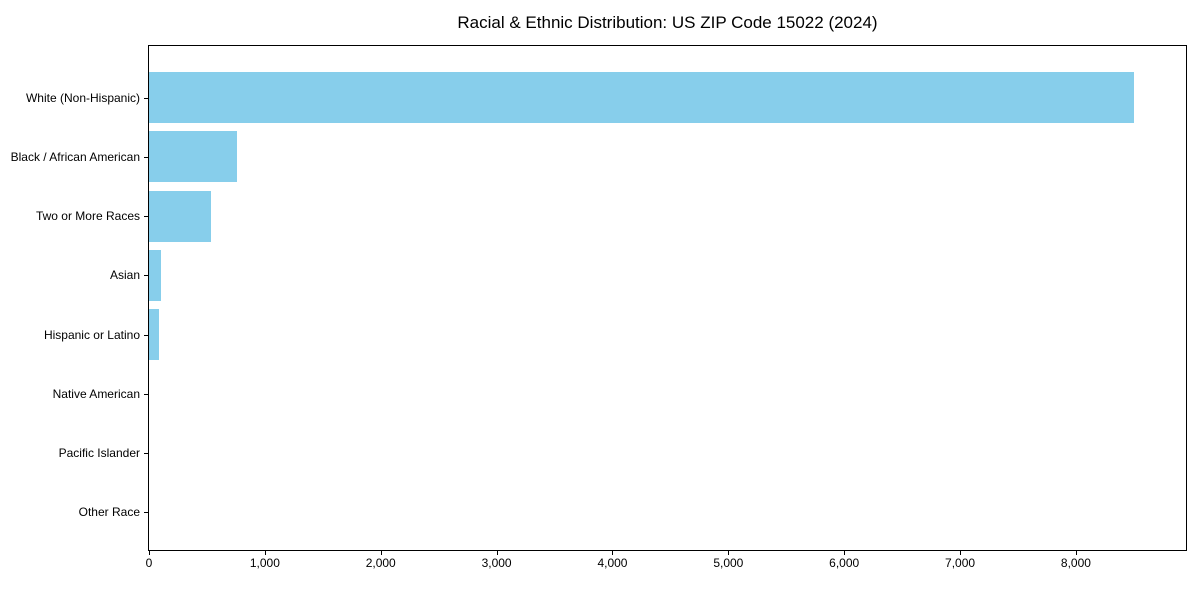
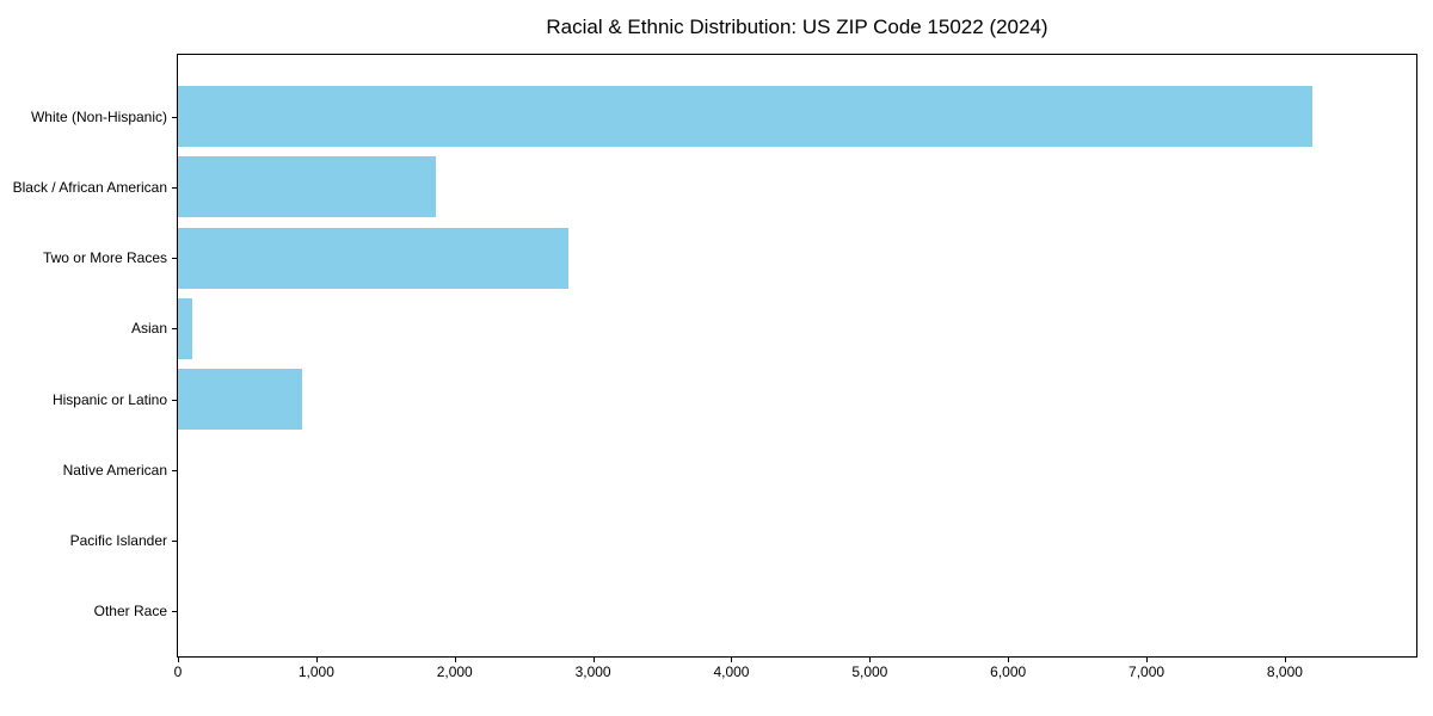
White (Non-Hispanic): 8500 -> 8200
Black / African American: 760 -> 1860
Two or More Races: 540 -> 2820
Hispanic or Latino: 80 -> 900
